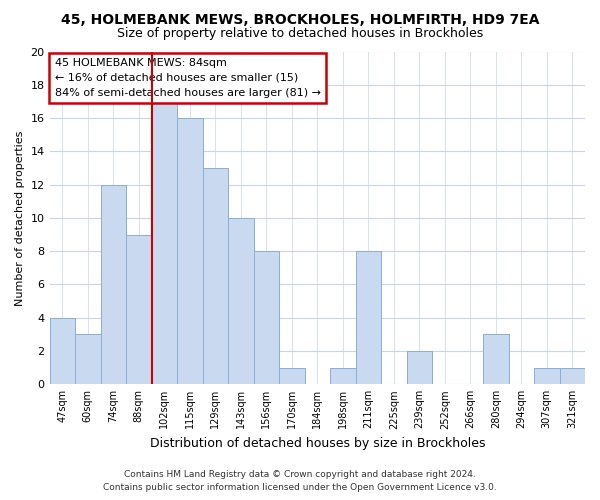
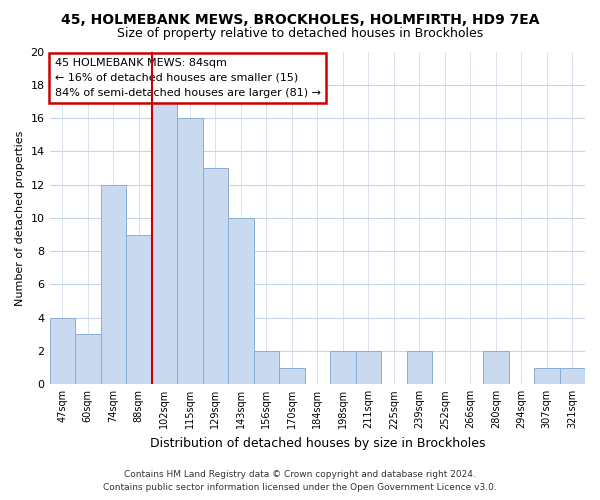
156sqm: 8 -> 2
198sqm: 1 -> 2
211sqm: 8 -> 2
280sqm: 3 -> 2
